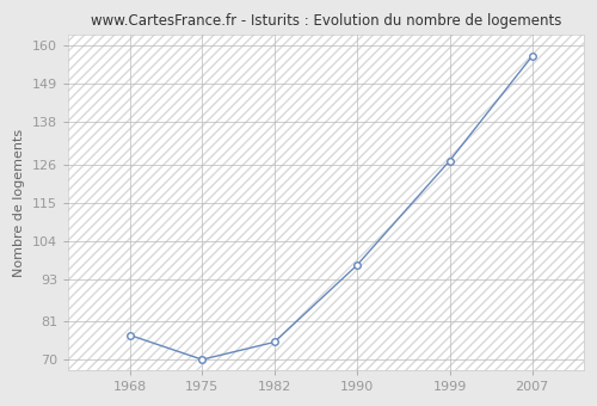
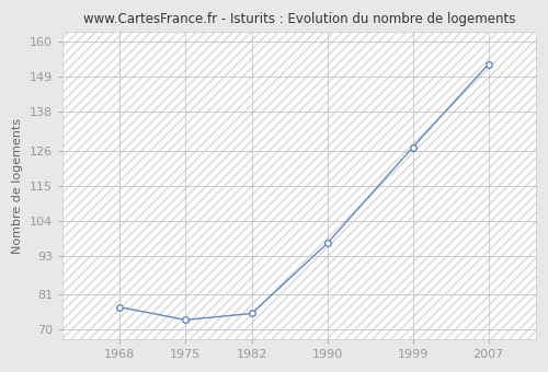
1975: 70 -> 73
2007: 157 -> 153
